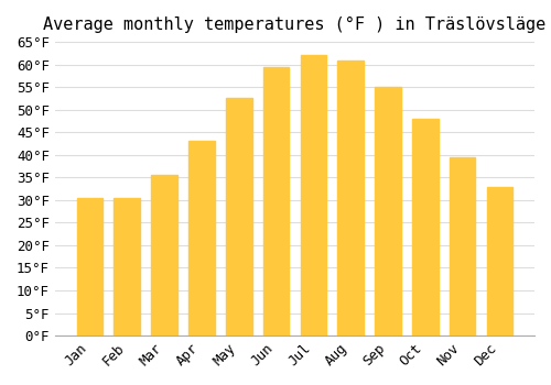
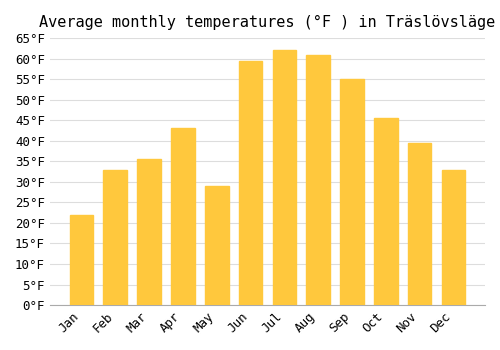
Jan: 30.5°F -> 22.0°F
Feb: 30.5°F -> 33.0°F
May: 52.5°F -> 29.0°F
Oct: 48.0°F -> 45.5°F
